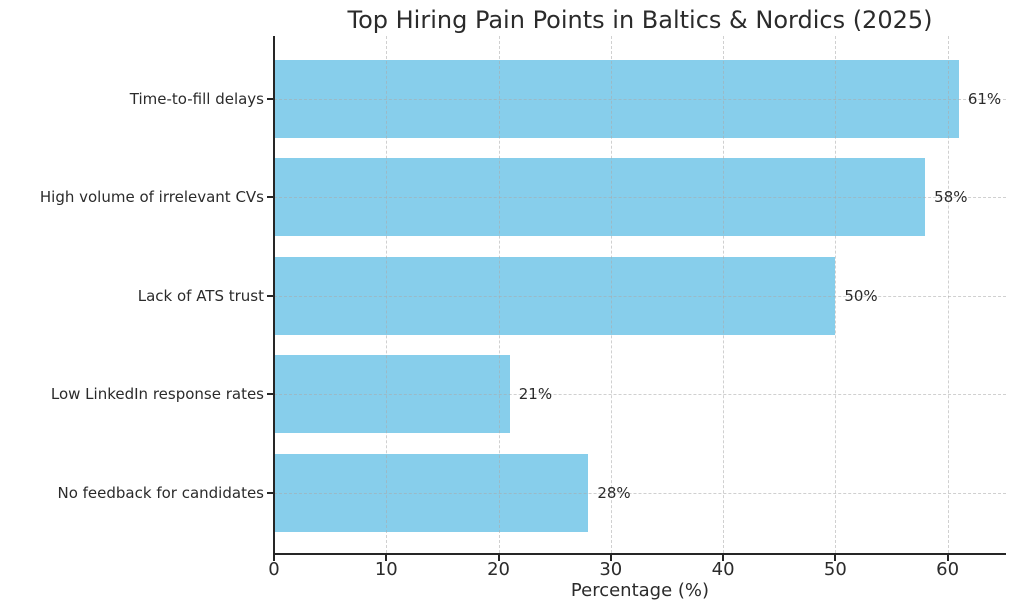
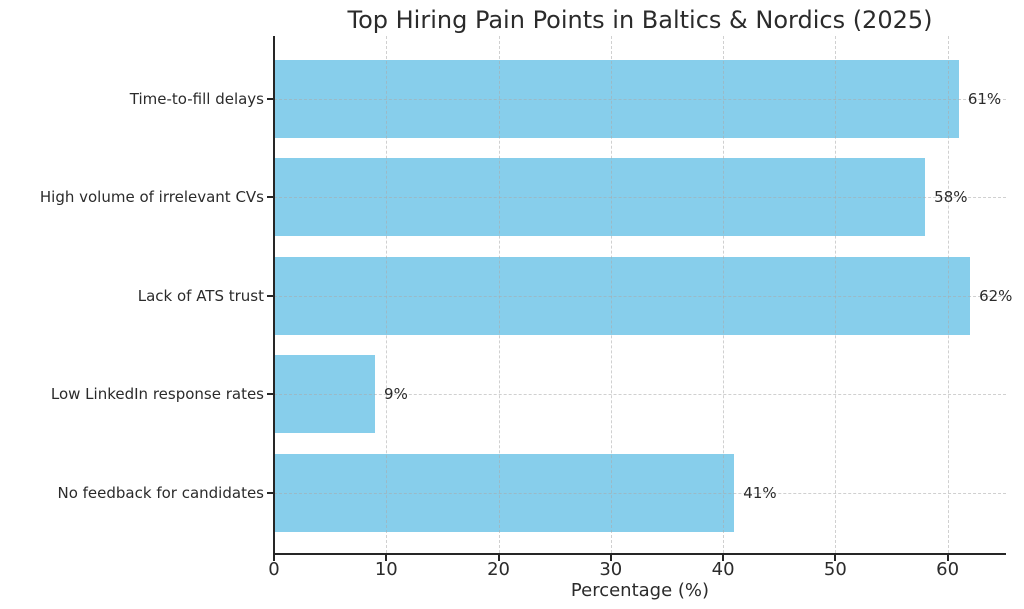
Lack of ATS trust: 50% -> 62%
Low LinkedIn response rates: 21% -> 9%
No feedback for candidates: 28% -> 41%
